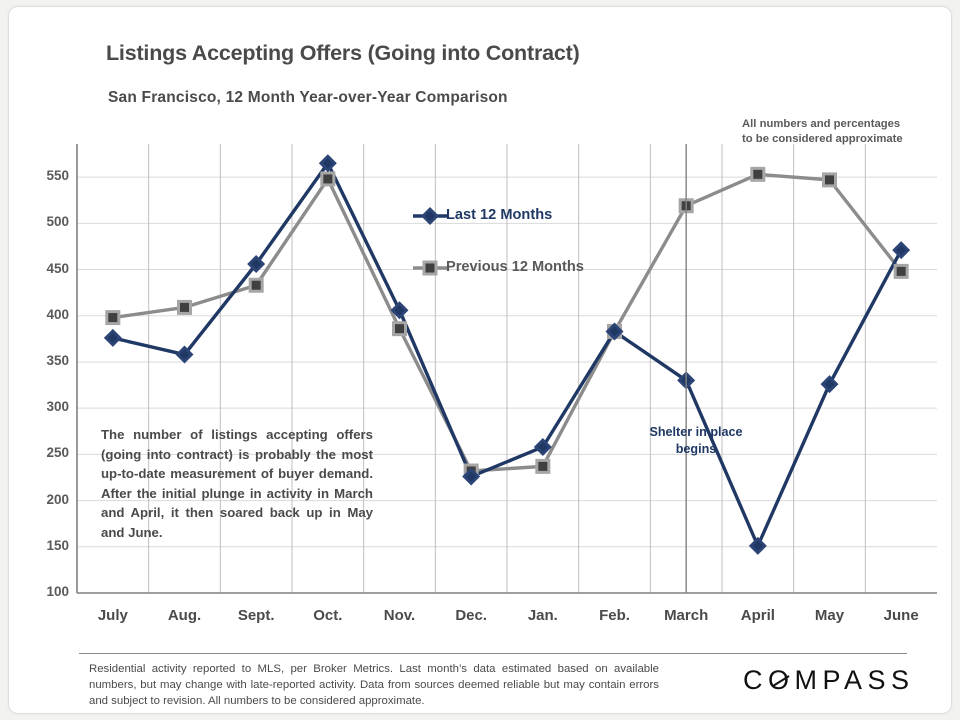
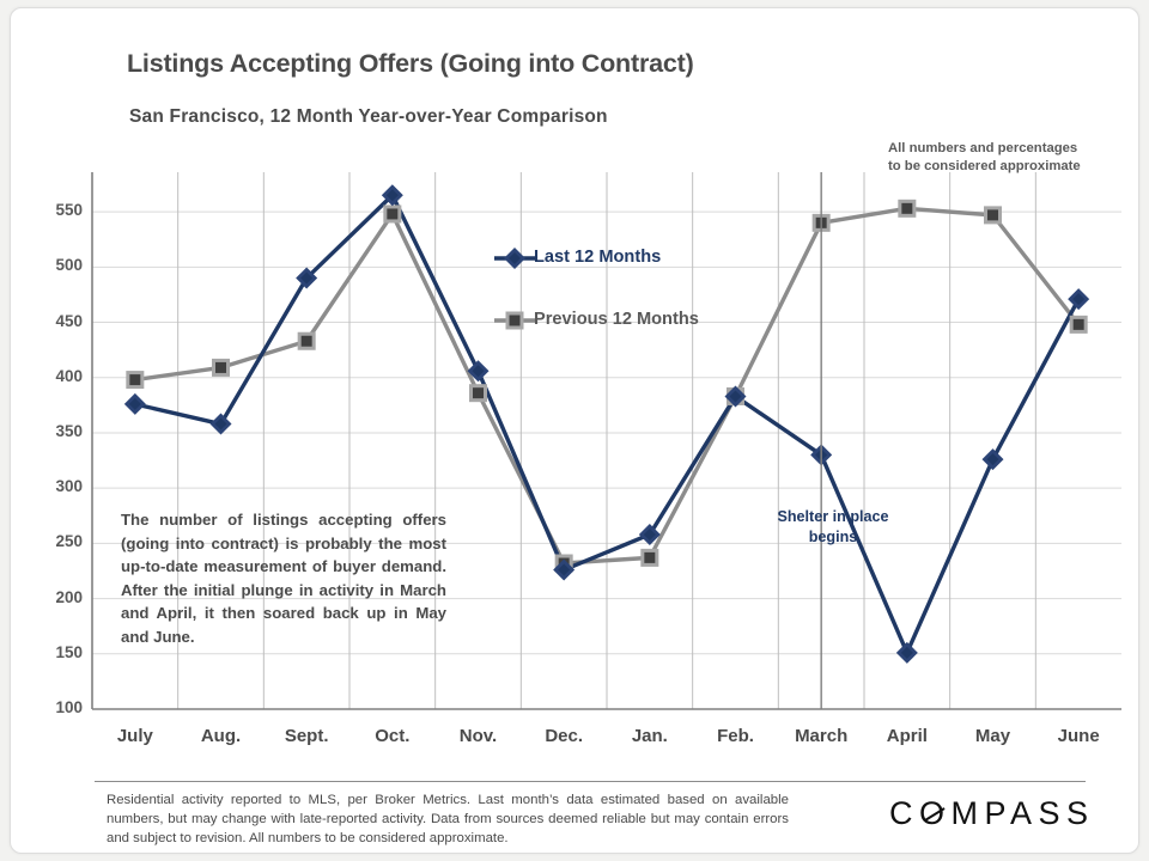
Last 12 Months/Sept.: 460 -> 490
Previous 12 Months/March: 520 -> 540
